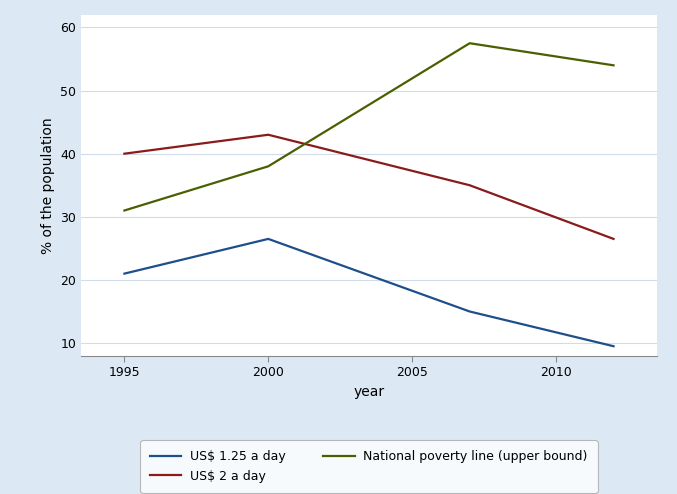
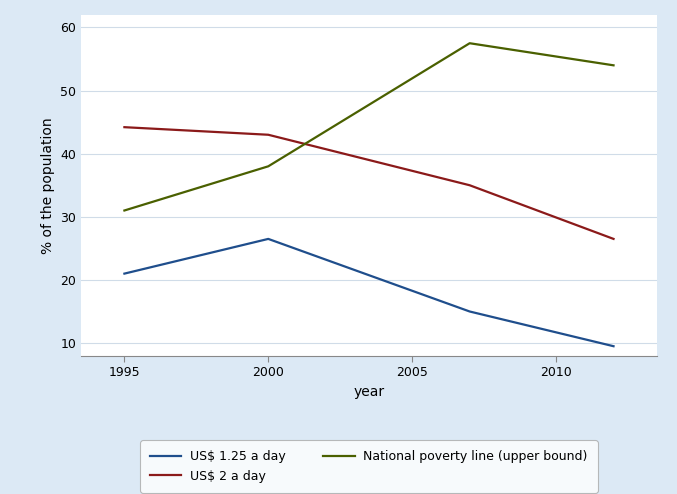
US$ 2 a day/1995: 40.0 -> 44.2
